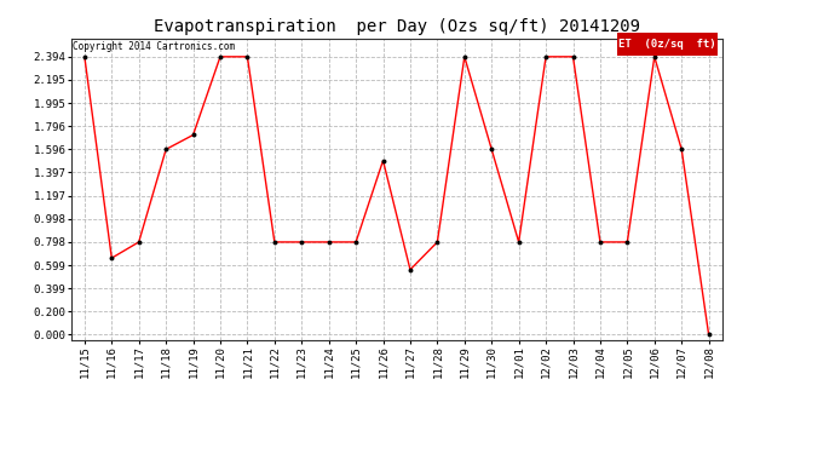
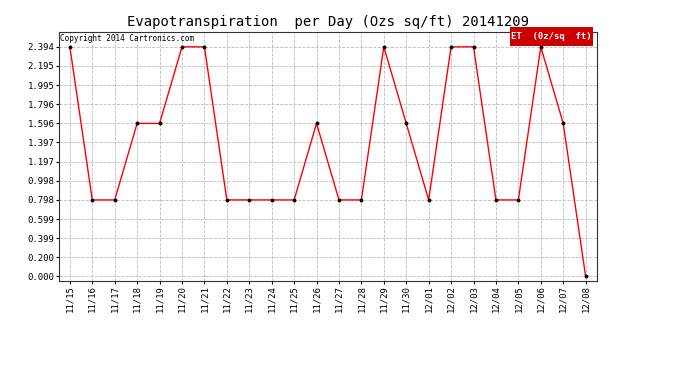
11/16: 0.66 -> 0.80
11/19: 1.72 -> 1.60
11/26: 1.50 -> 1.60
11/27: 0.56 -> 0.80
